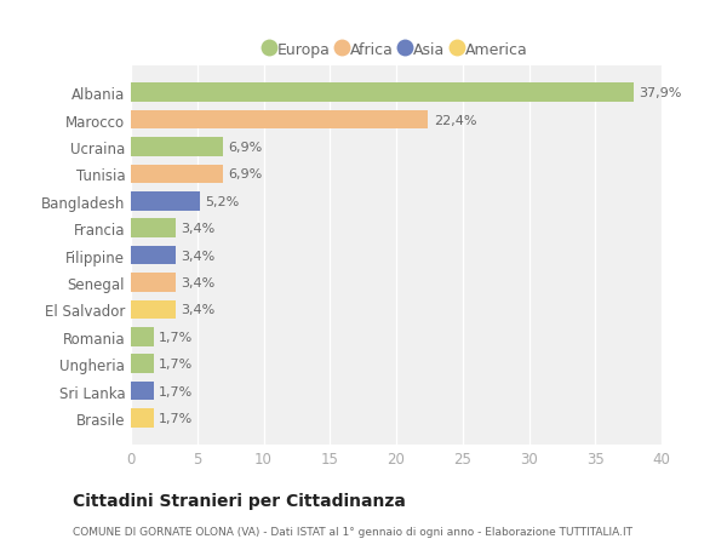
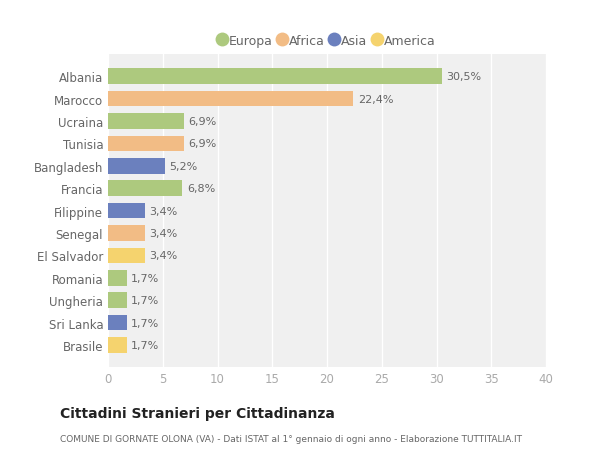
Albania: 37,9% -> 30,5%
Francia: 3,4% -> 6,8%
